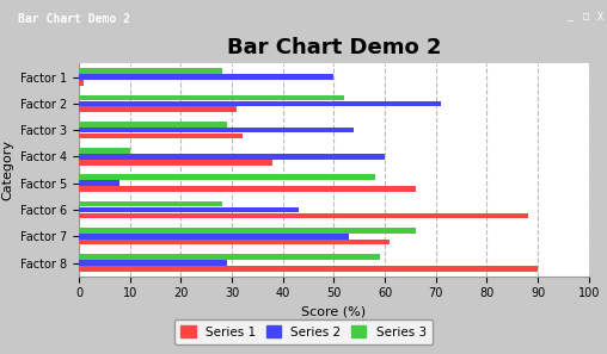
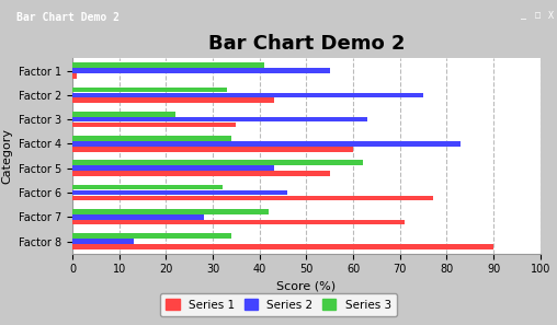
Series 3/Factor 1: 28 -> 41
Series 2/Factor 1: 50 -> 55
Series 3/Factor 2: 52 -> 33
Series 2/Factor 2: 71 -> 75
Series 1/Factor 2: 31 -> 43
Series 3/Factor 3: 29 -> 22
Series 2/Factor 3: 54 -> 63
Series 1/Factor 3: 32 -> 35
Series 3/Factor 4: 10 -> 34
Series 2/Factor 4: 60 -> 83
Series 1/Factor 4: 38 -> 60
Series 3/Factor 5: 58 -> 62
Series 2/Factor 5: 8 -> 43
Series 1/Factor 5: 66 -> 55
Series 3/Factor 6: 28 -> 32
Series 2/Factor 6: 43 -> 46
Series 1/Factor 6: 88 -> 77
Series 3/Factor 7: 66 -> 42
Series 2/Factor 7: 53 -> 28
Series 1/Factor 7: 61 -> 71
Series 3/Factor 8: 59 -> 34
Series 2/Factor 8: 29 -> 13
